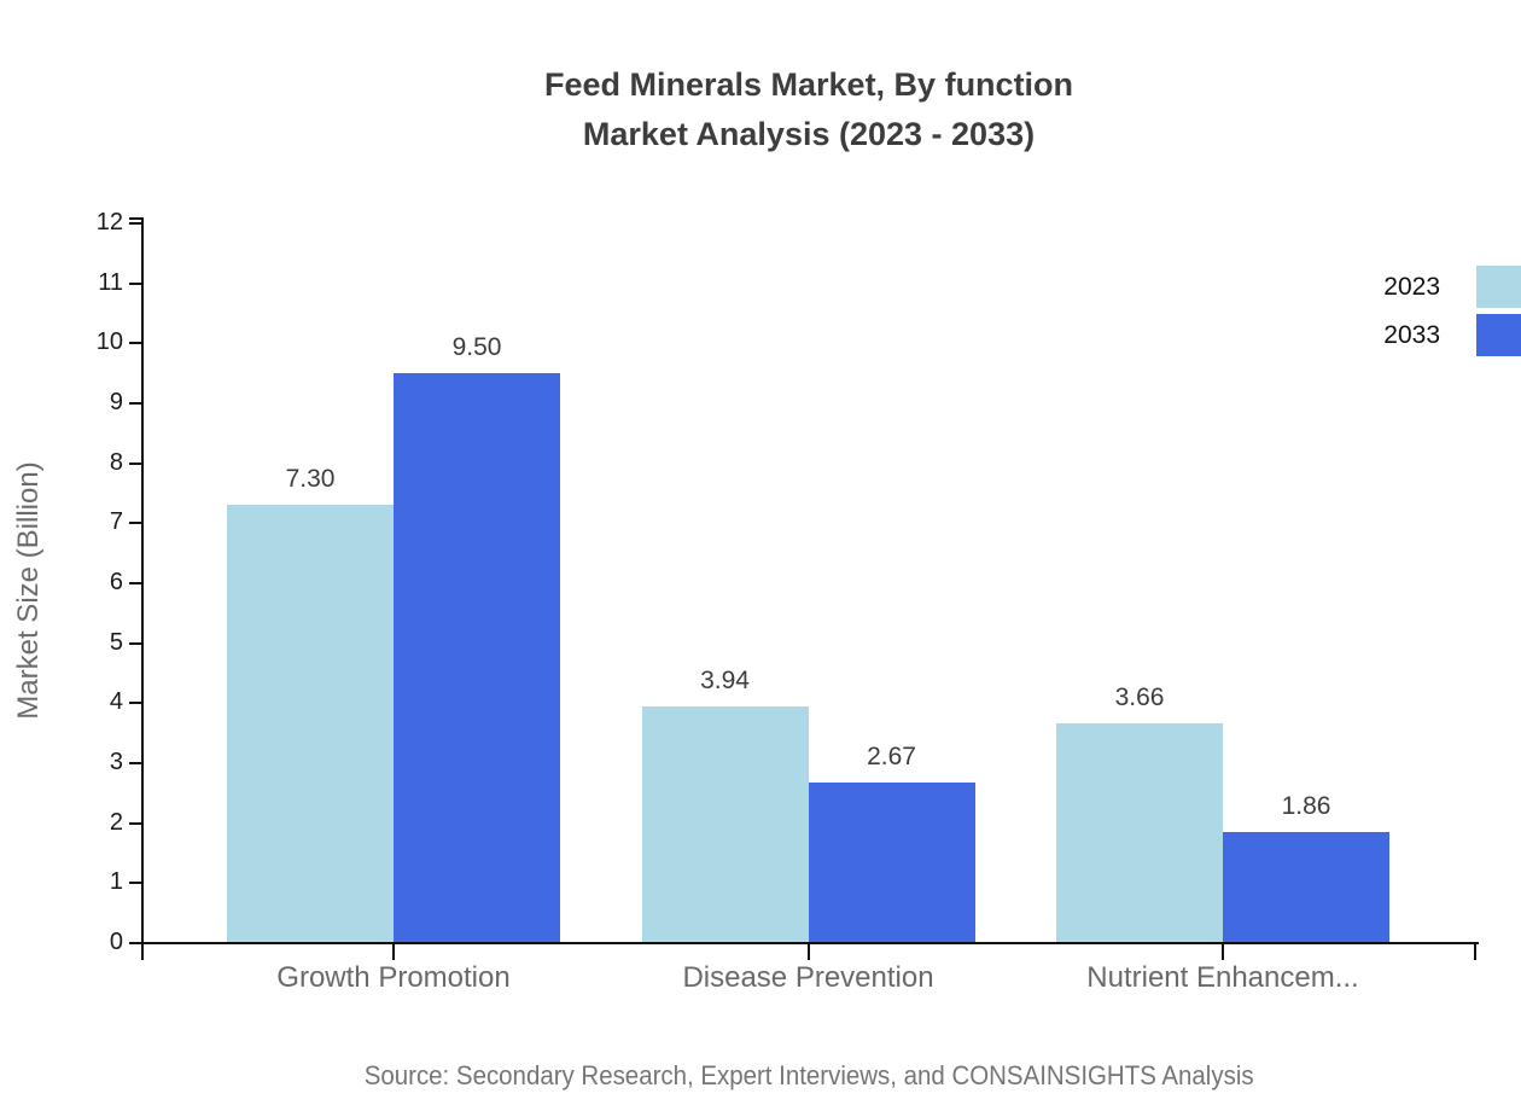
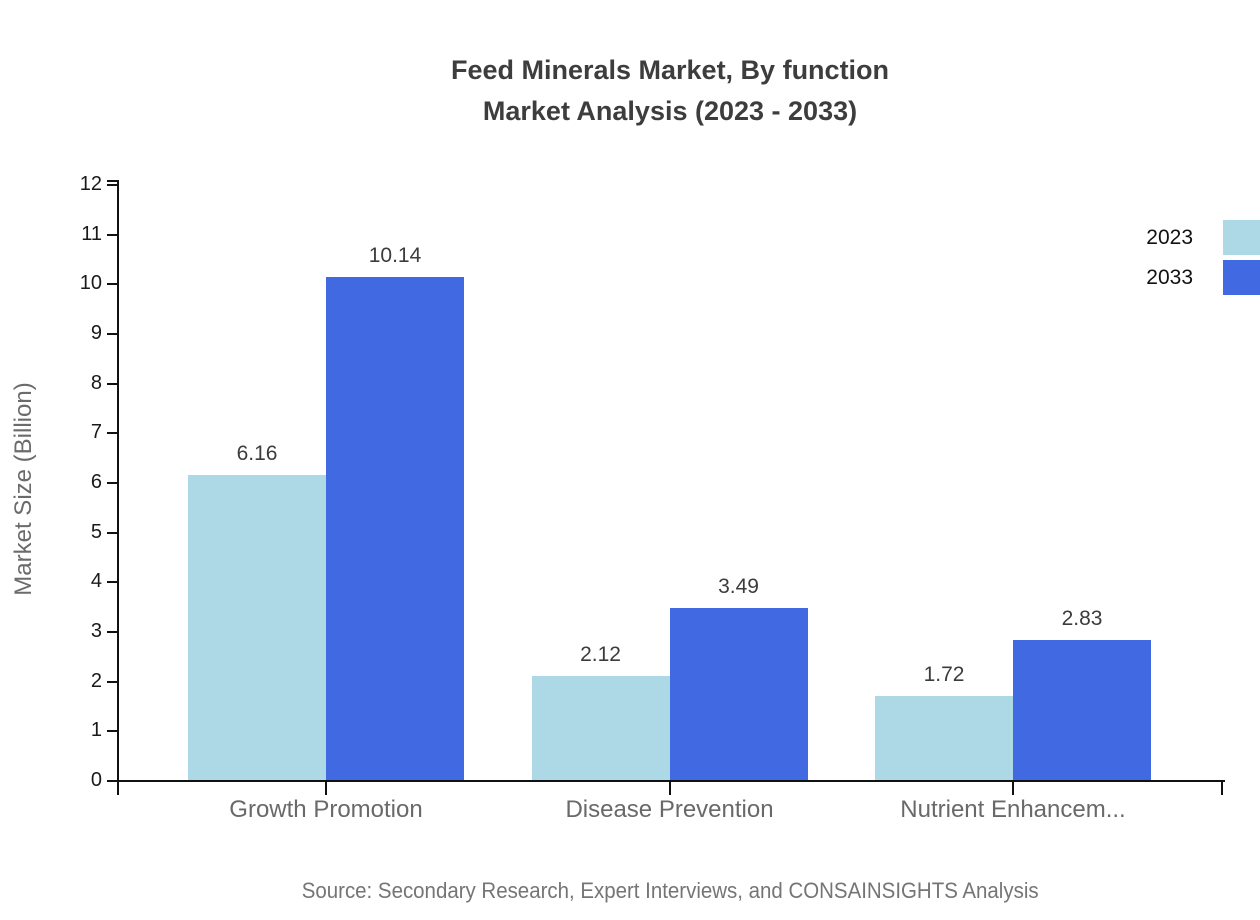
2023/Growth Promotion: 7.30 -> 6.16
2033/Growth Promotion: 9.50 -> 10.14
2023/Disease Prevention: 3.94 -> 2.12
2033/Disease Prevention: 2.67 -> 3.49
2023/Nutrient Enhancem...: 3.66 -> 1.72
2033/Nutrient Enhancem...: 1.86 -> 2.83
